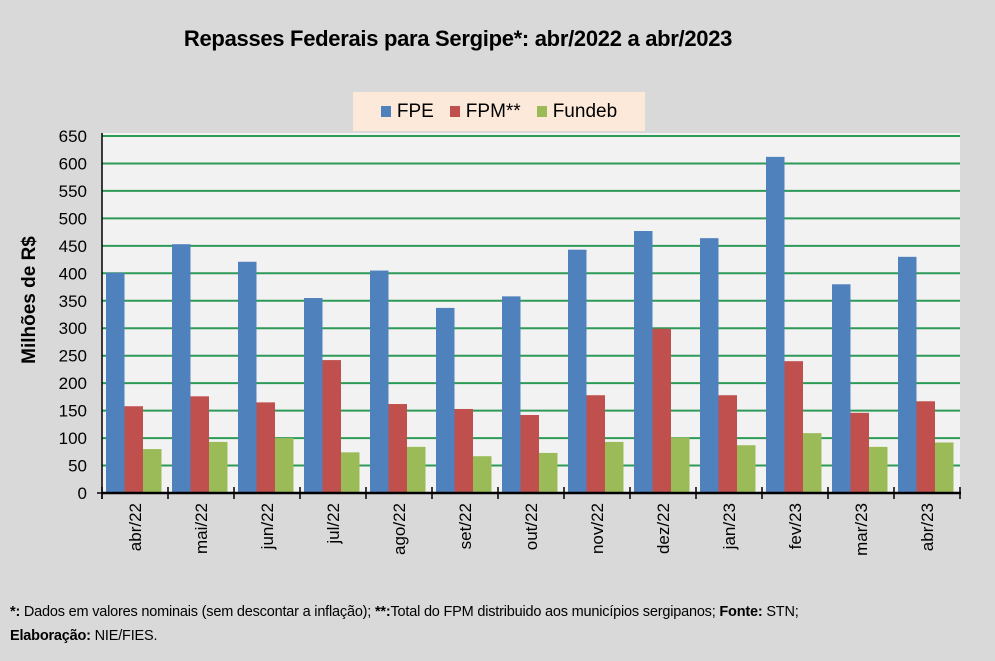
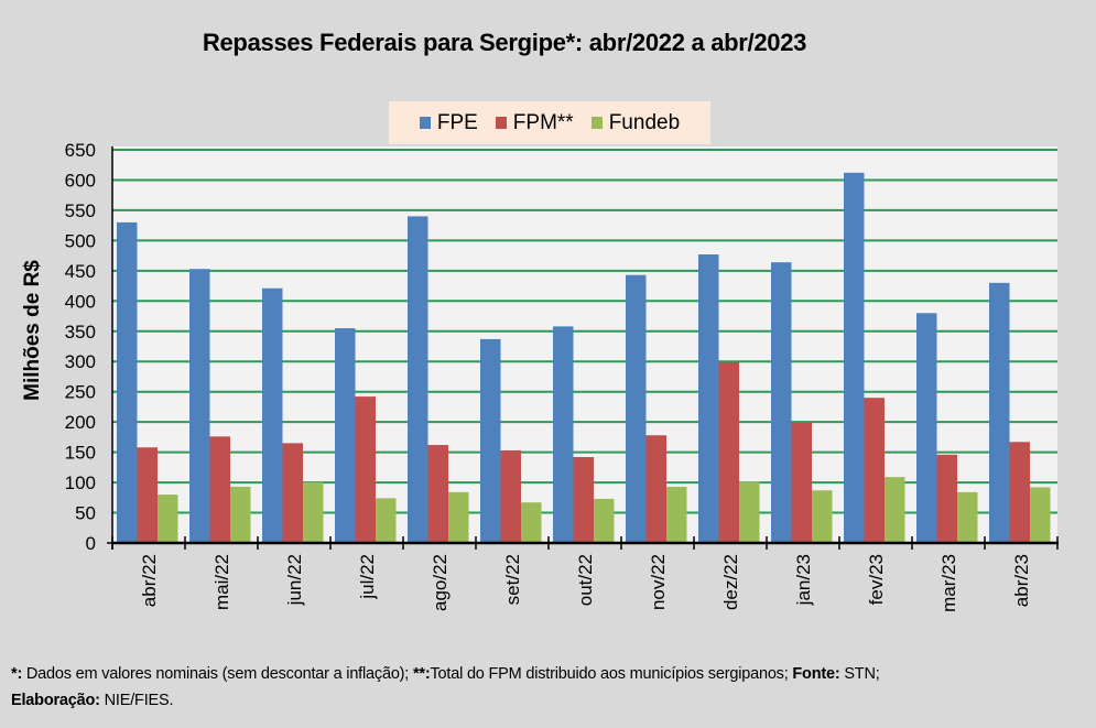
FPE/abr/22: 400 -> 530
FPE/ago/22: 400 -> 540
FPM**/jan/23: 180 -> 200
